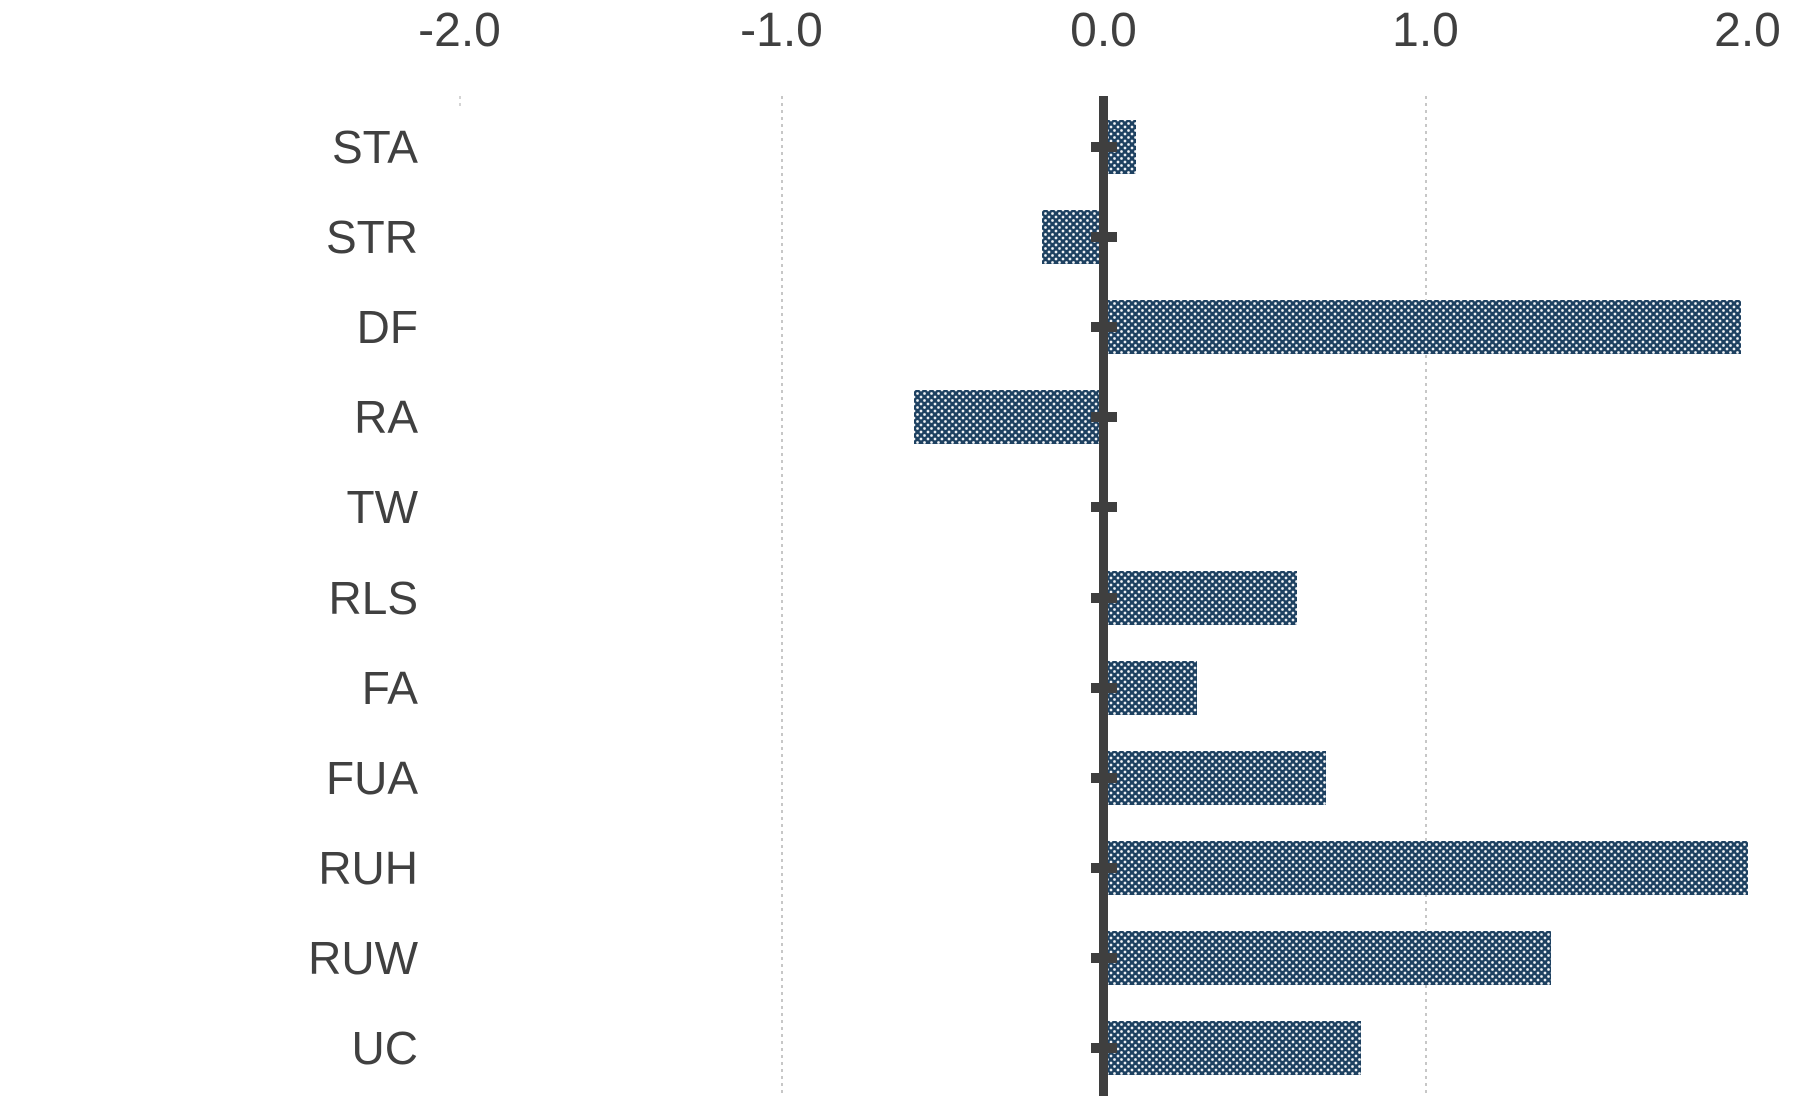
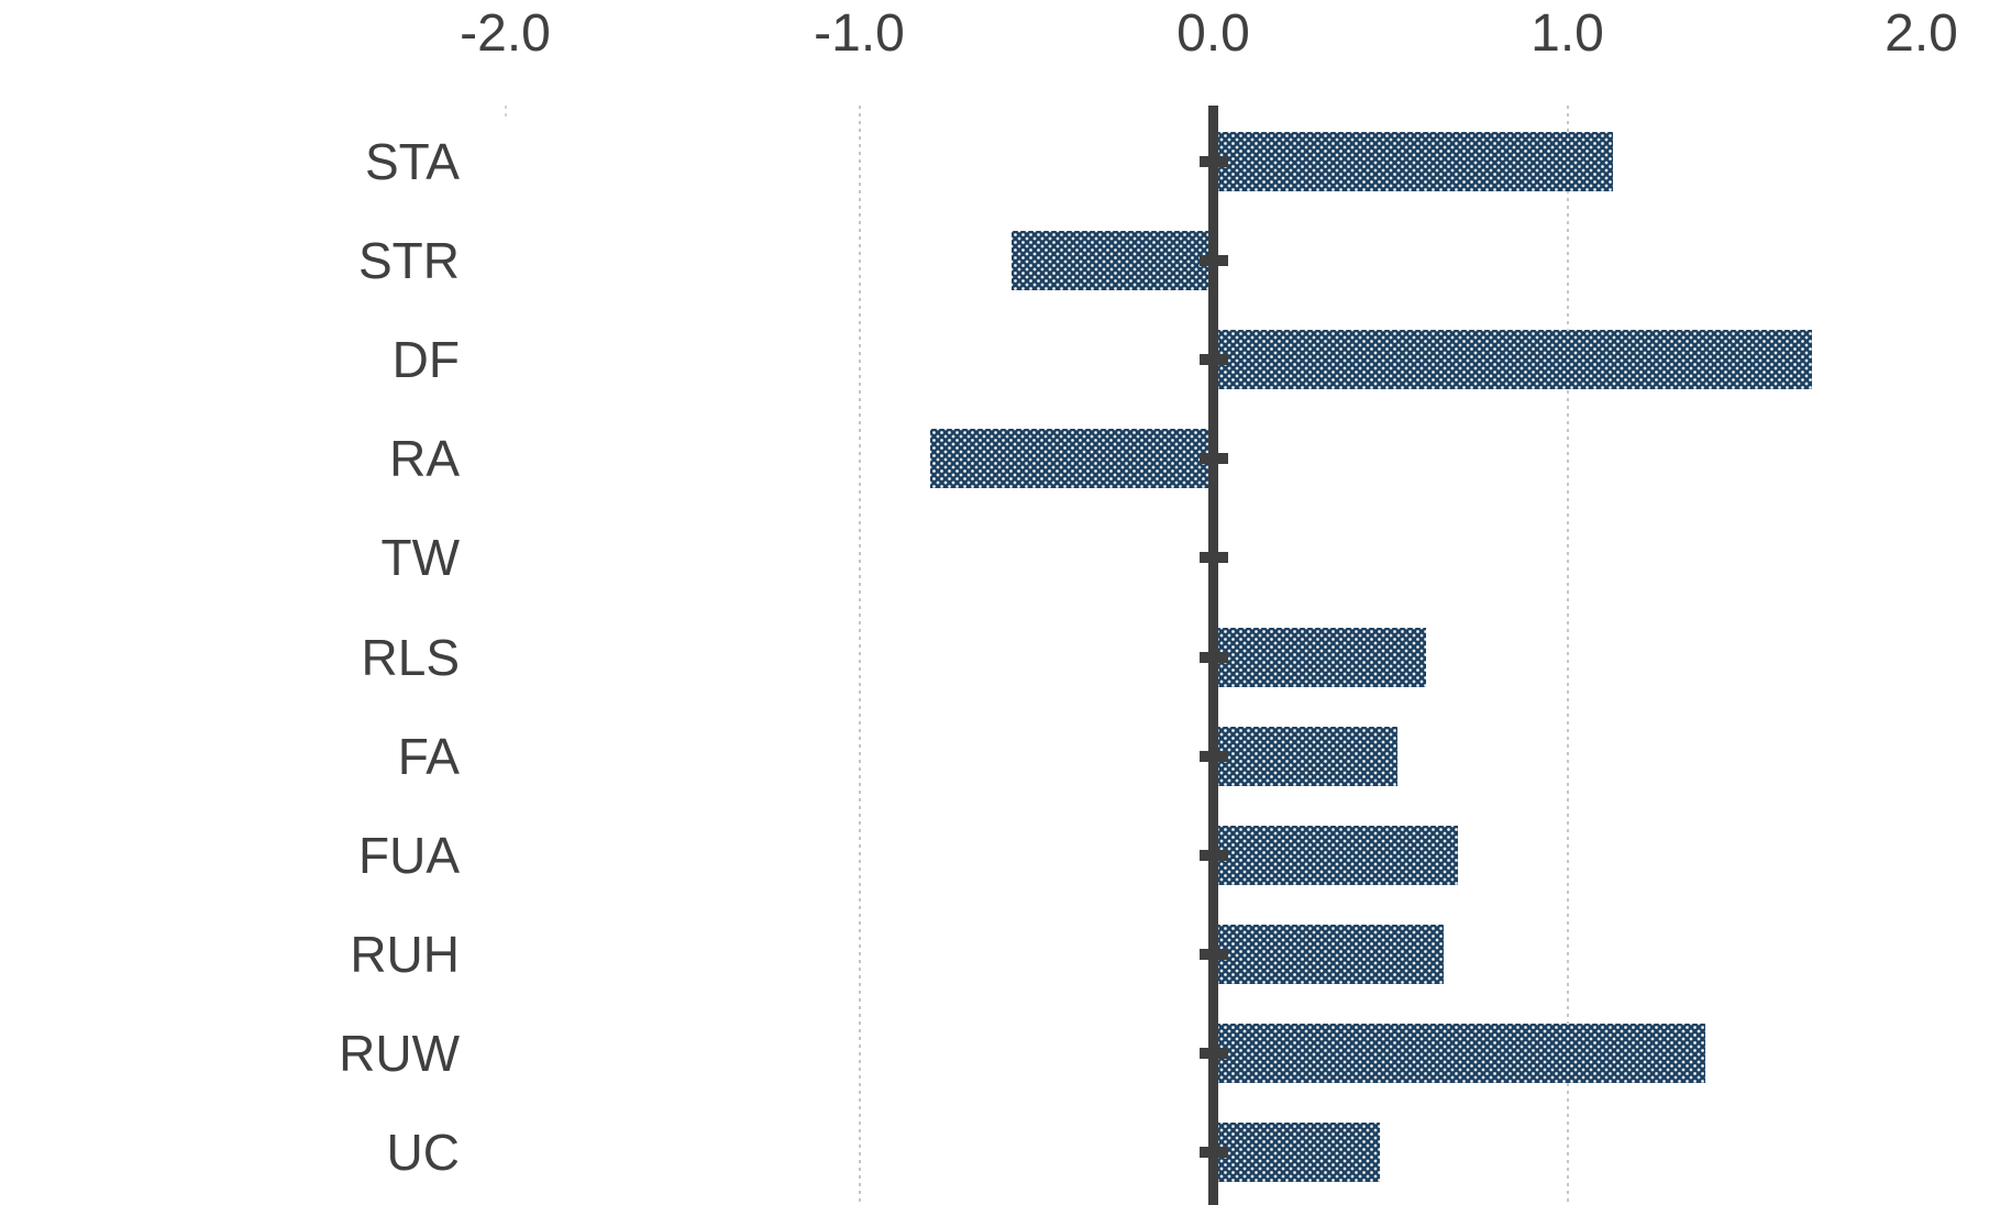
STA: 0.10 -> 1.13
STR: -0.19 -> -0.57
DF: 1.98 -> 1.69
RA: -0.59 -> -0.80
FA: 0.29 -> 0.52
RUH: 2.00 -> 0.65
UC: 0.80 -> 0.47
